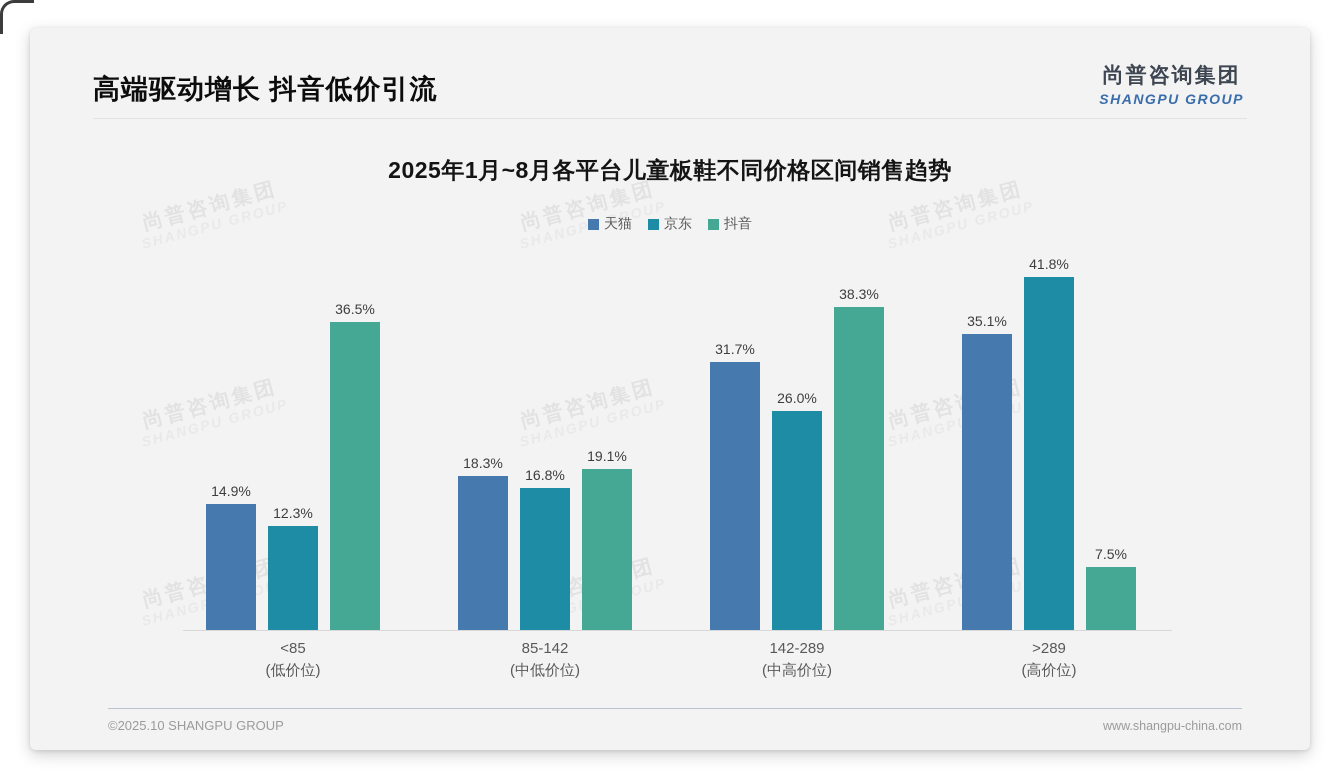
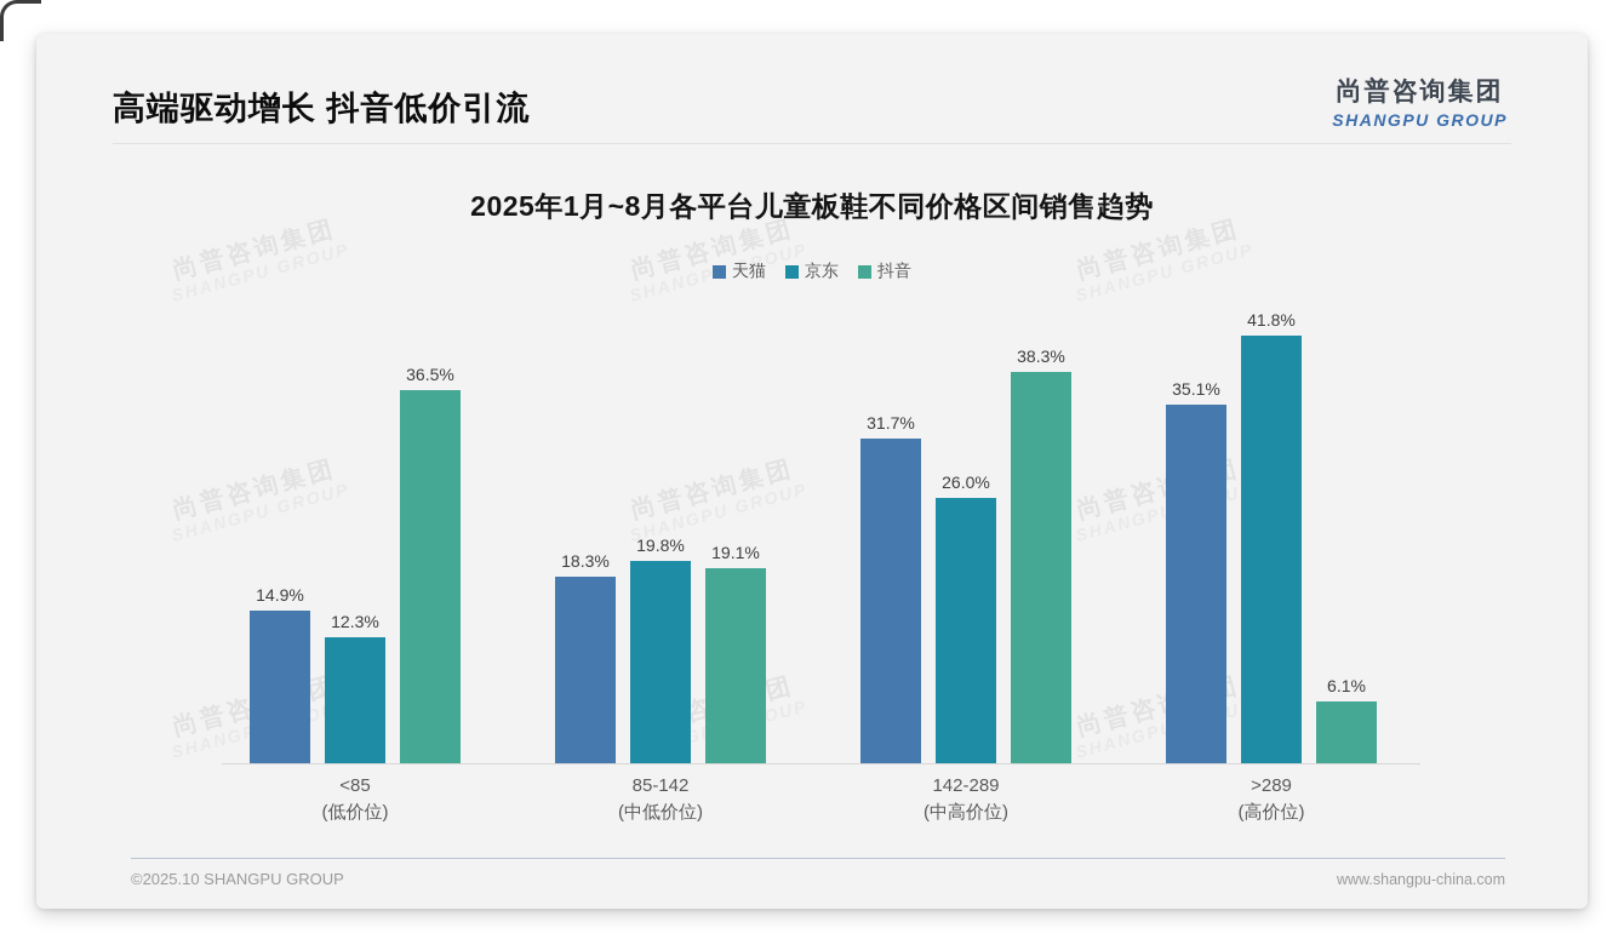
京东/85-142: 16.8% -> 19.8%
抖音/>289: 7.5% -> 6.1%
